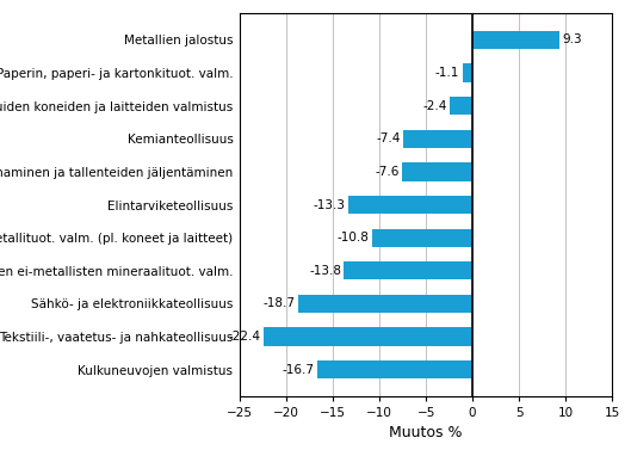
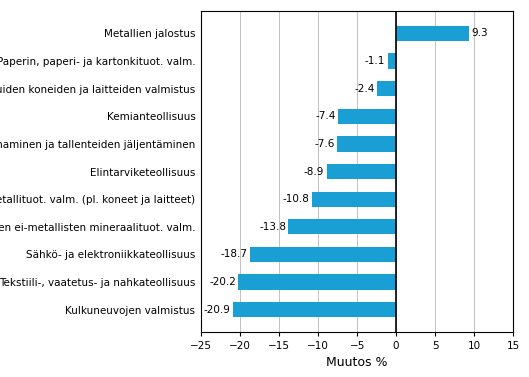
Elintarviketeollisuus: -13.3 -> -8.9
Tekstiili-, vaatetus- ja nahkateollisuus: -22.4 -> -20.2
Kulkuneuvojen valmistus: -16.7 -> -20.9
